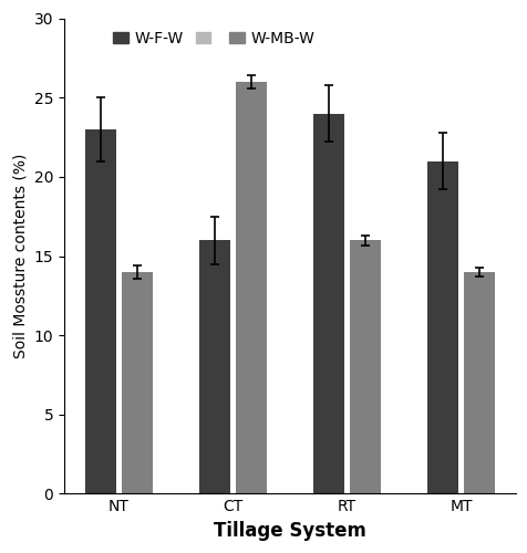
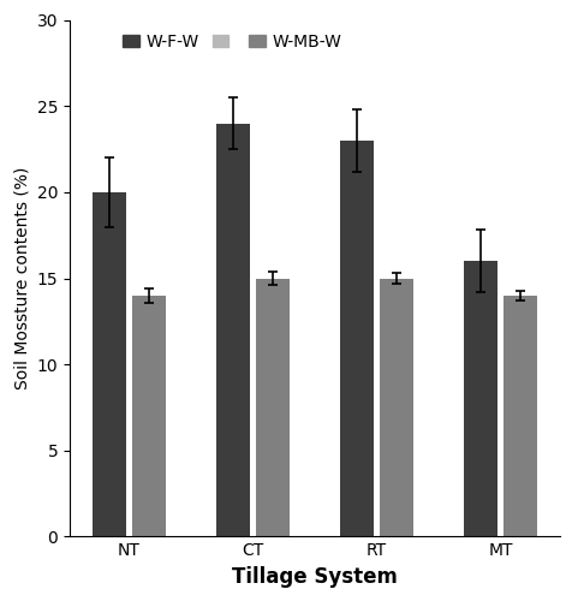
W-F-W/NT: 23 -> 20
W-F-W/CT: 16 -> 24
W-MB-W/CT: 26 -> 15
W-F-W/RT: 24 -> 23
W-MB-W/RT: 16 -> 15
W-F-W/MT: 21 -> 16
